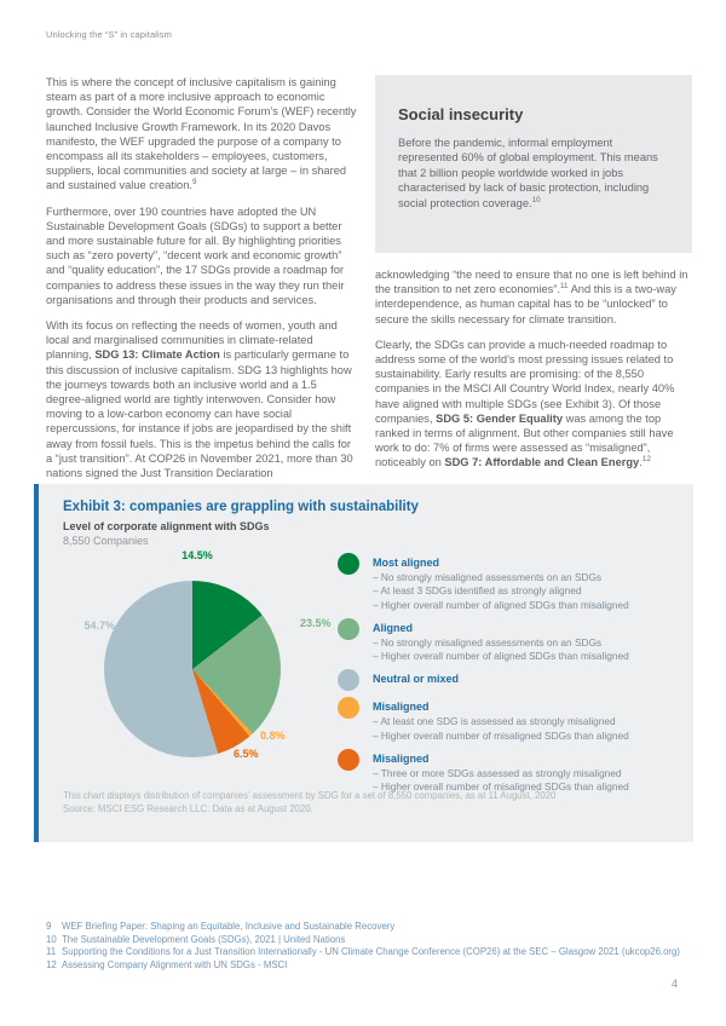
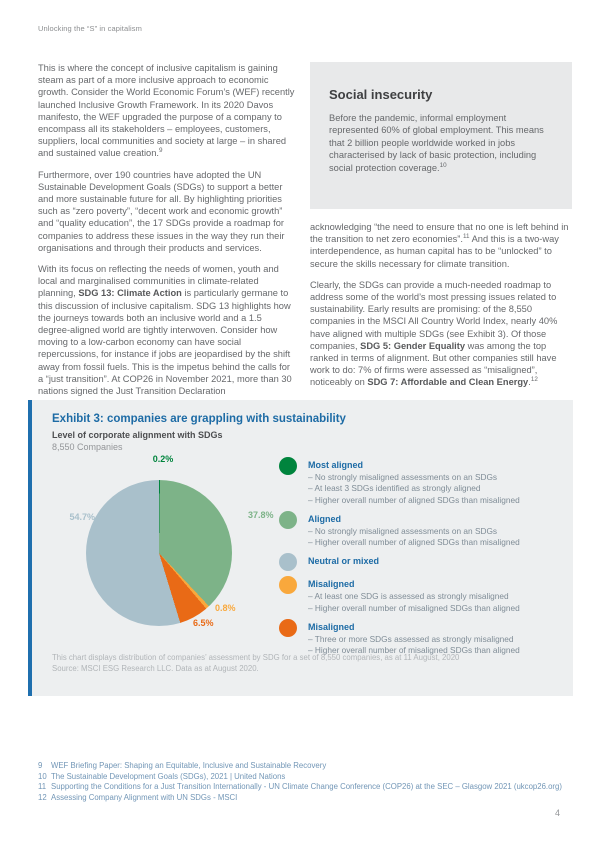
Most aligned: 14.5% -> 0.2%
Aligned: 23.5% -> 37.8%
